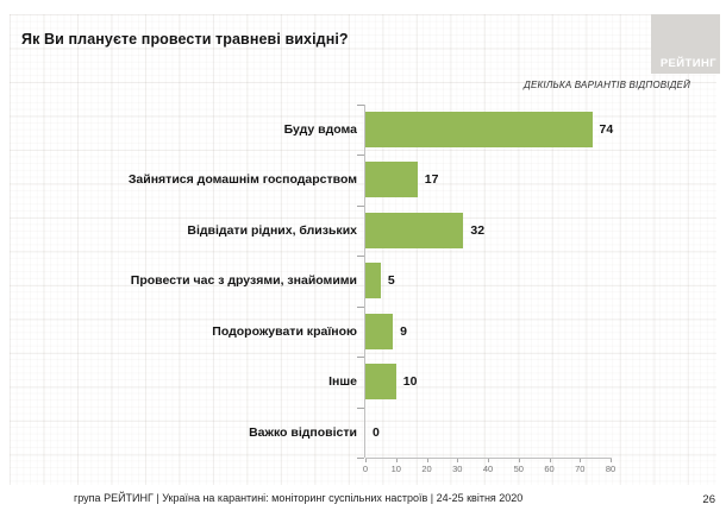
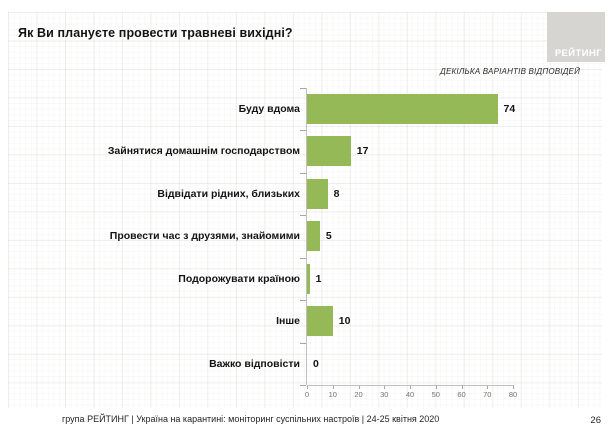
Відвідати рідних, близьких: 32 -> 8
Подорожувати країною: 9 -> 1
